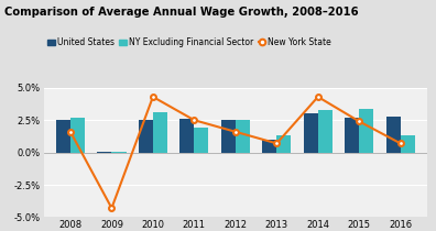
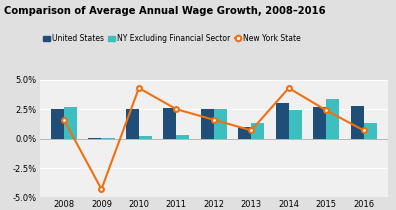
NY Excluding Financial Sector/2010: 3.1% -> 0.2%
NY Excluding Financial Sector/2011: 1.9% -> 0.3%
NY Excluding Financial Sector/2014: 3.3% -> 2.4%
